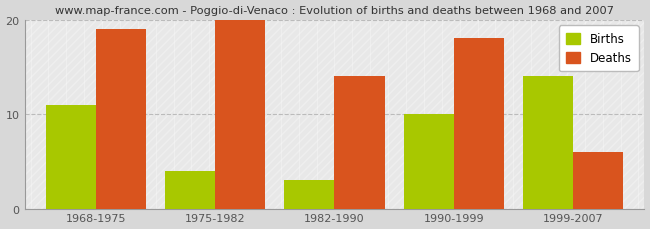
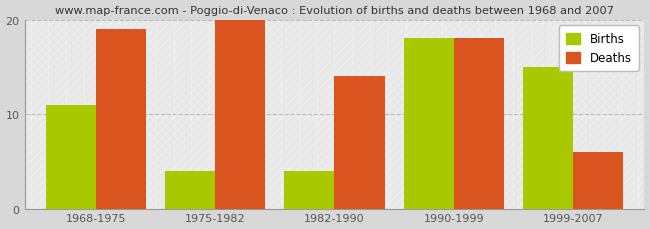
Births/1982-1990: 3 -> 4
Births/1990-1999: 10 -> 18
Births/1999-2007: 14 -> 15
